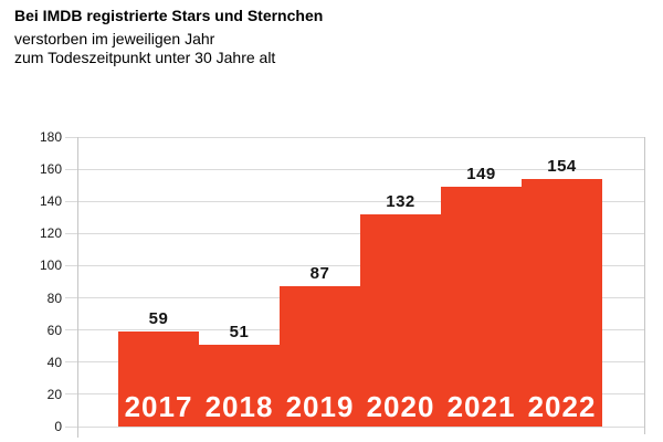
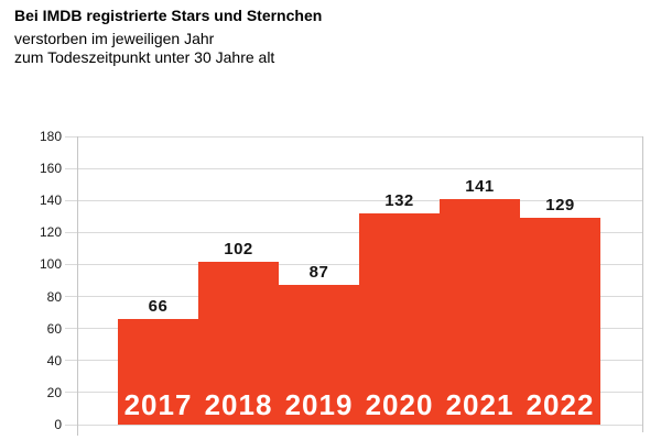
2017: 59 -> 66
2018: 51 -> 102
2021: 149 -> 141
2022: 154 -> 129
